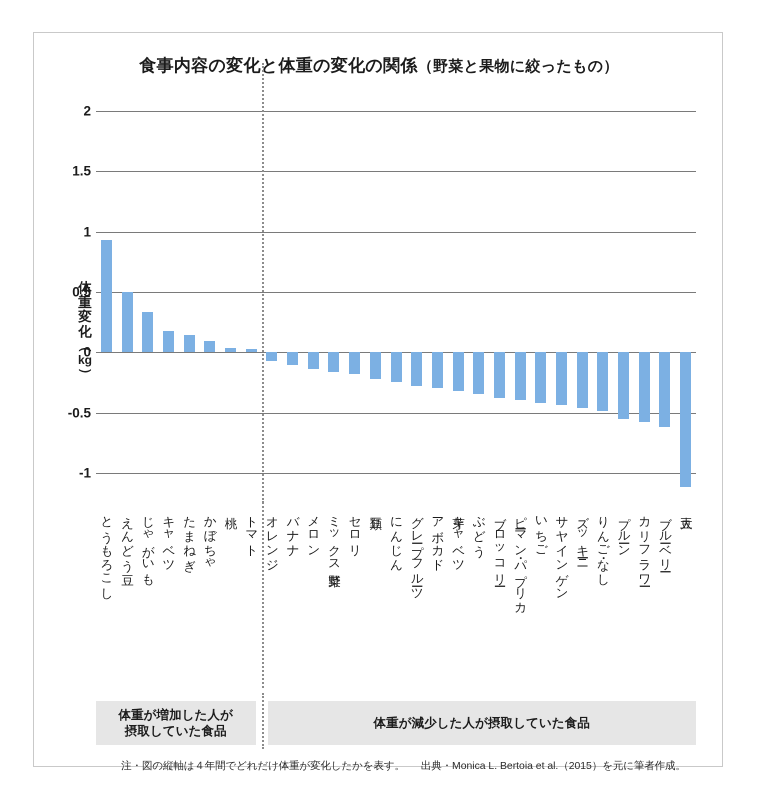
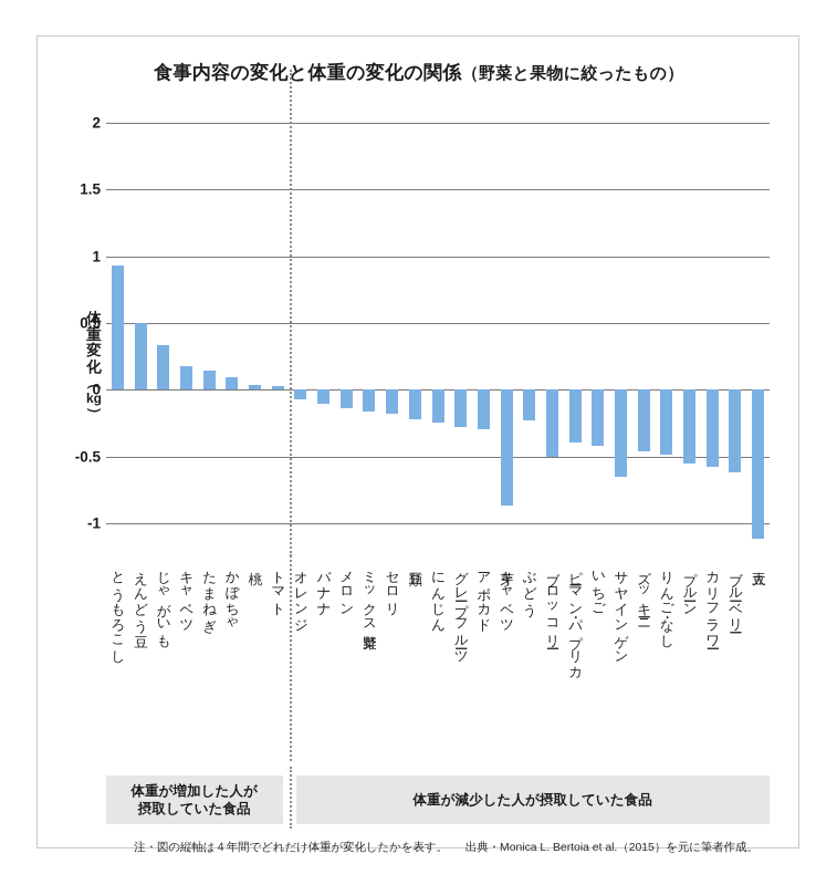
芽キャベツ: -0.32 -> -0.87
ぶどう: -0.35 -> -0.23
ブロッコリー: -0.38 -> -0.50
サヤインゲン: -0.44 -> -0.65
